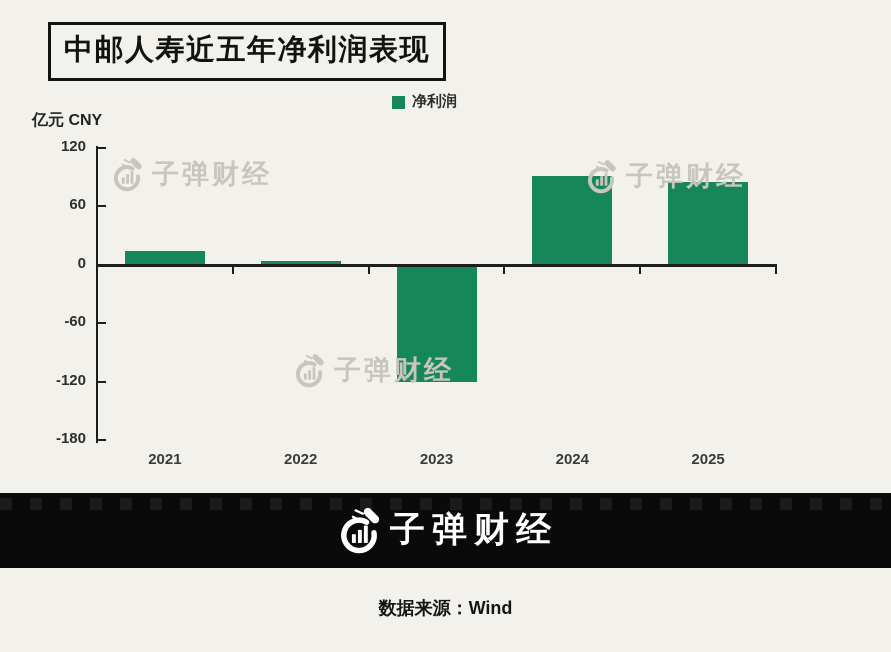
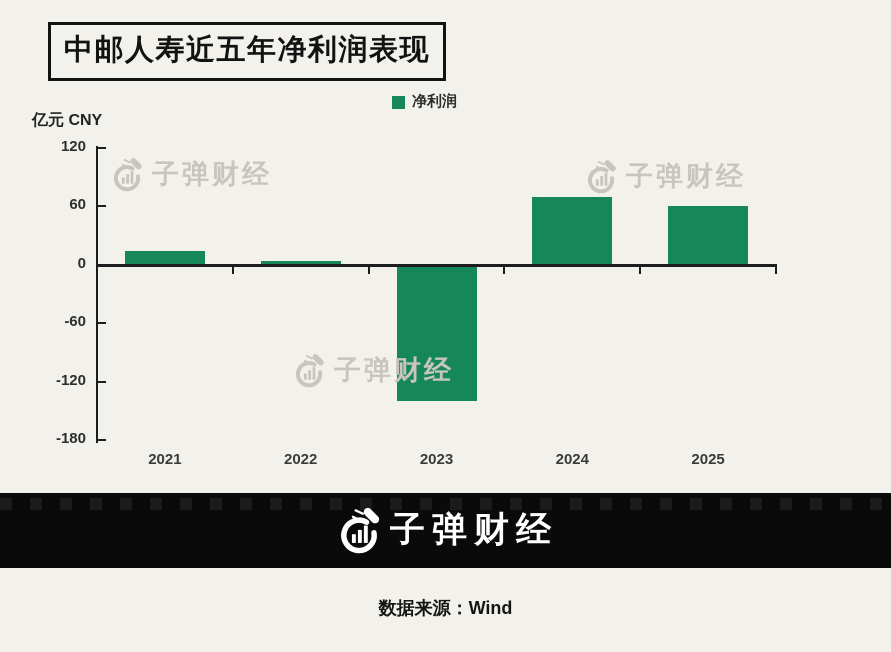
2023: -120 -> -140
2024: 90 -> 70
2025: 80 -> 60
